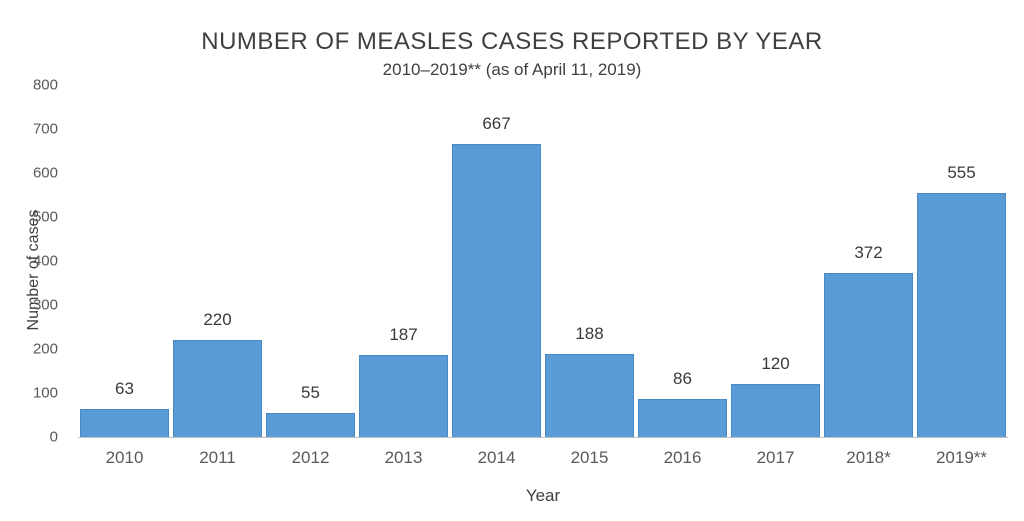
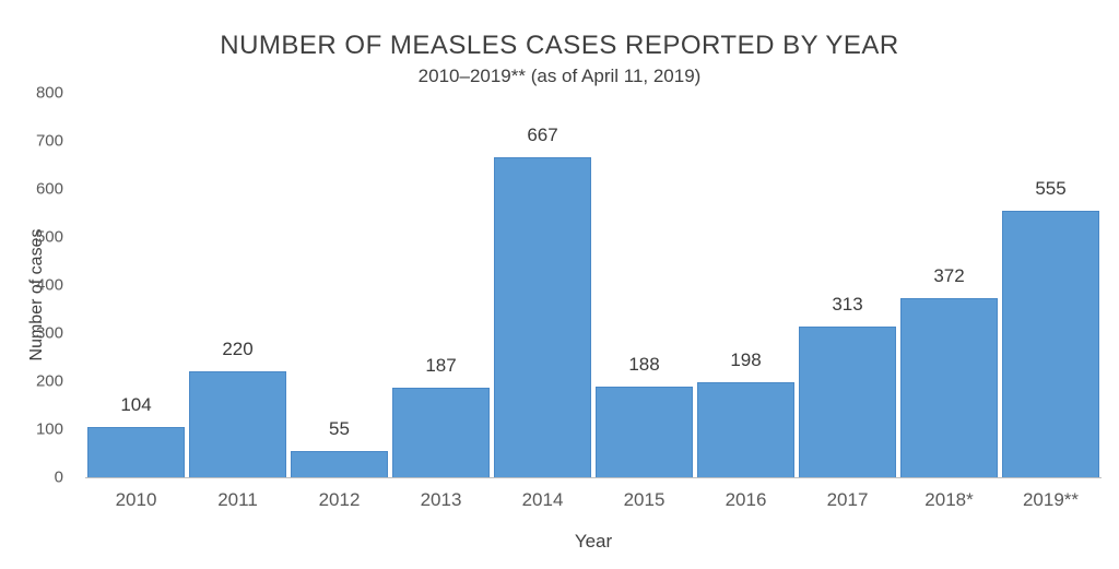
2010: 63 -> 104
2016: 86 -> 198
2017: 120 -> 313
